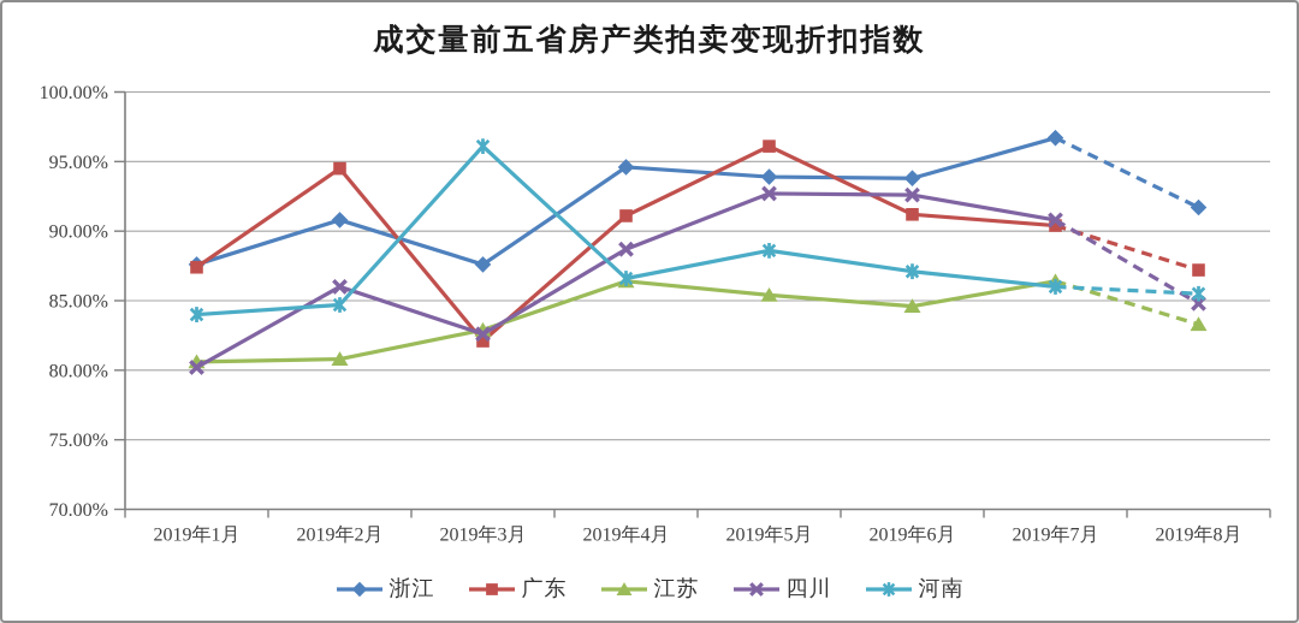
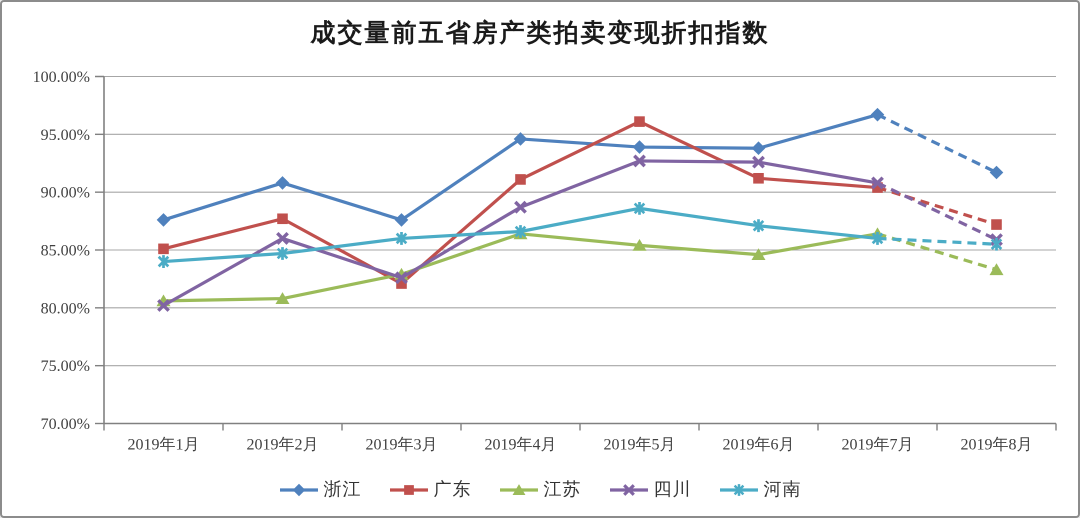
广东/2019年1月: 87.4% -> 85.1%
广东/2019年2月: 94.5% -> 87.7%
河南/2019年3月: 96.1% -> 86.0%
四川/2019年8月: 84.8% -> 85.9%
